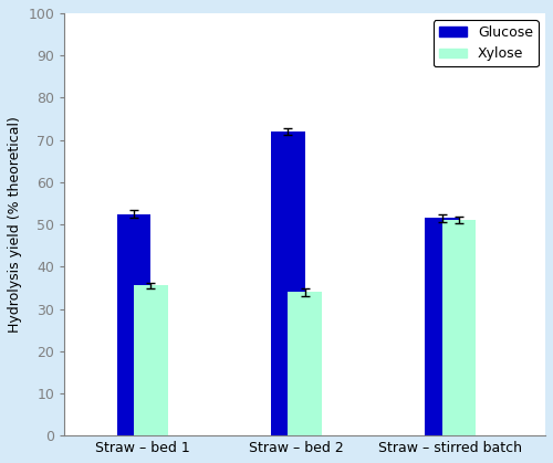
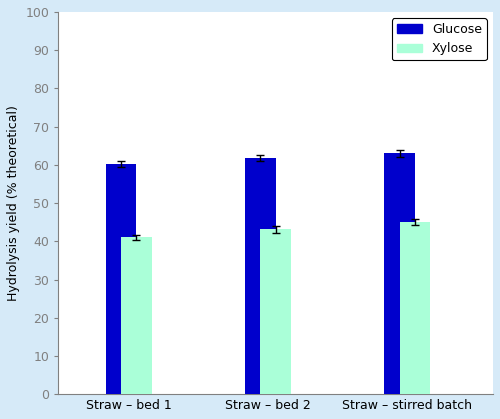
Glucose/Straw – bed 1: 52.5 -> 60.3
Xylose/Straw – bed 1: 35.5 -> 41.0
Glucose/Straw – bed 2: 72.0 -> 61.8
Xylose/Straw – bed 2: 34.0 -> 43.2
Glucose/Straw – stirred batch: 51.5 -> 63.0
Xylose/Straw – stirred batch: 51.0 -> 45.0
